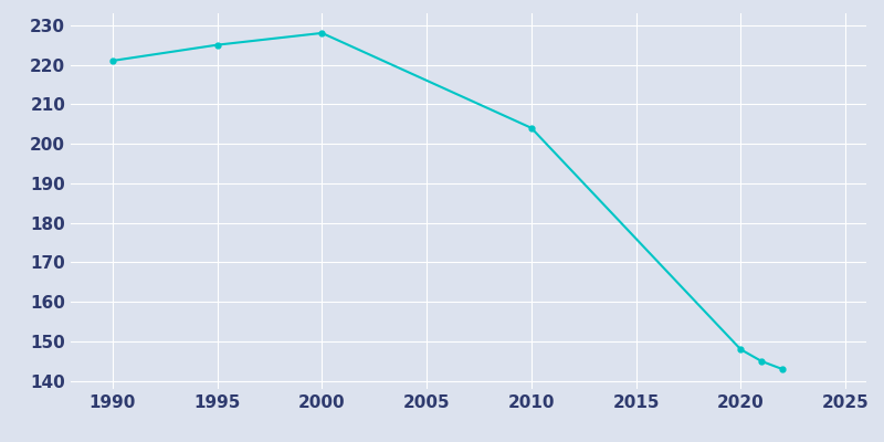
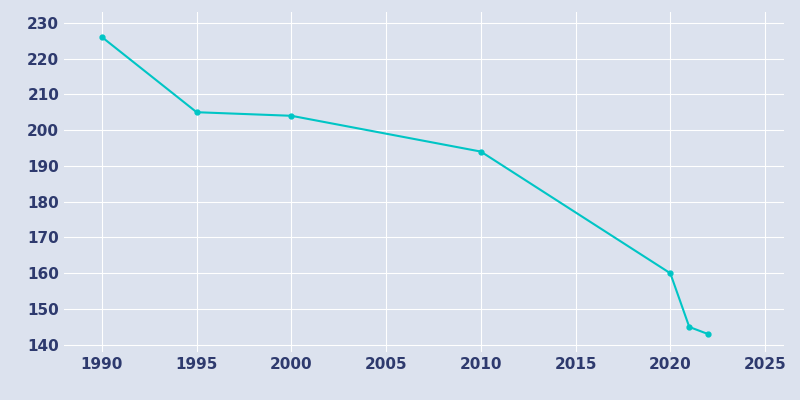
1990: 221 -> 226
1995: 225 -> 205
2000: 228 -> 204
2010: 204 -> 194
2020: 148 -> 160
